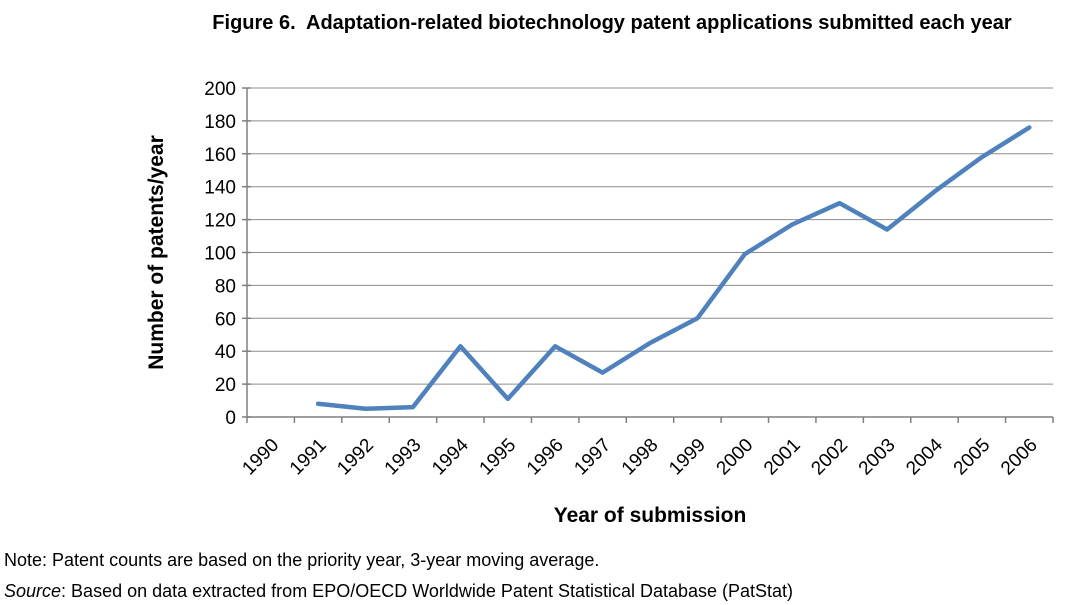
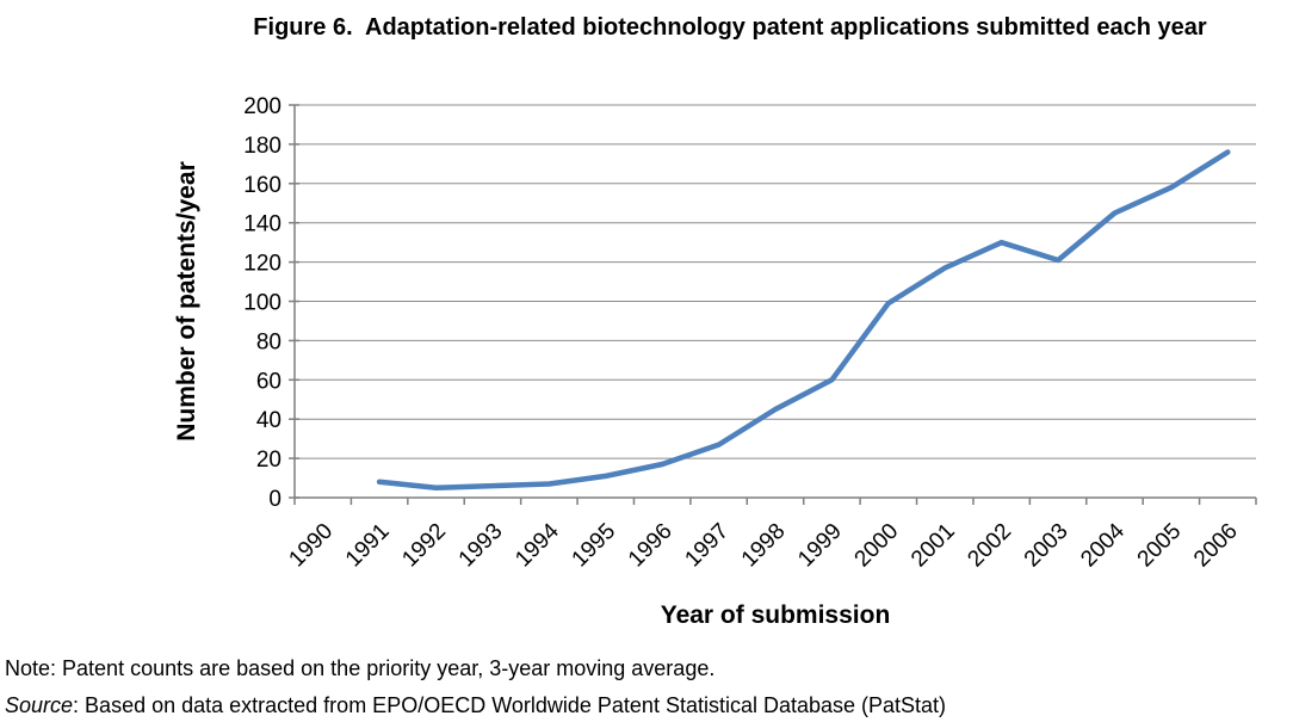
1994: 43 -> 7
1996: 43 -> 17
2003: 114 -> 121
2004: 137 -> 145
